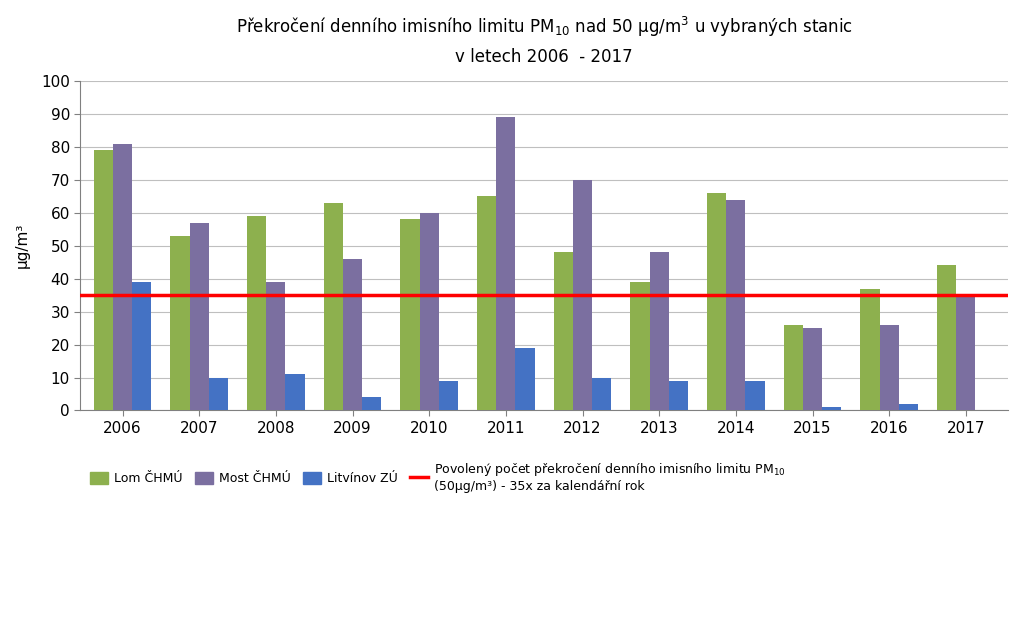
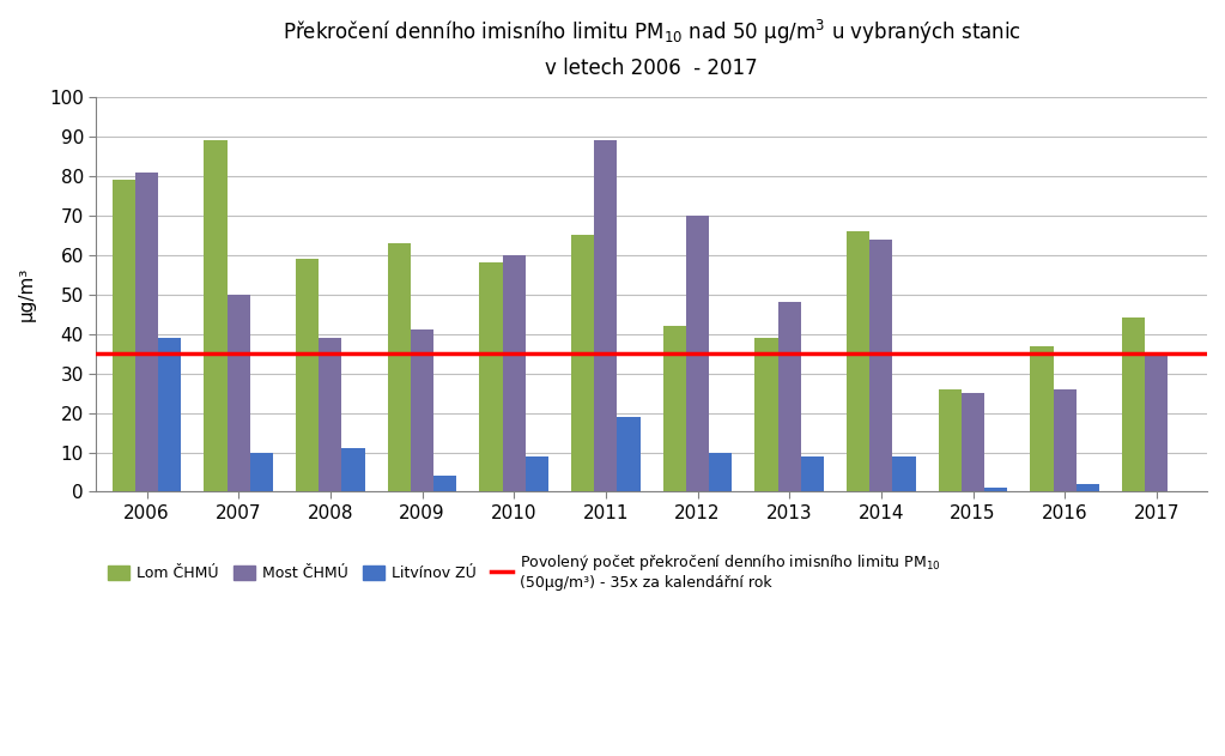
Lom ČHMÚ/2007: 53 -> 89
Most ČHMÚ/2007: 57 -> 50
Most ČHMÚ/2009: 46 -> 41
Lom ČHMÚ/2012: 48 -> 42
